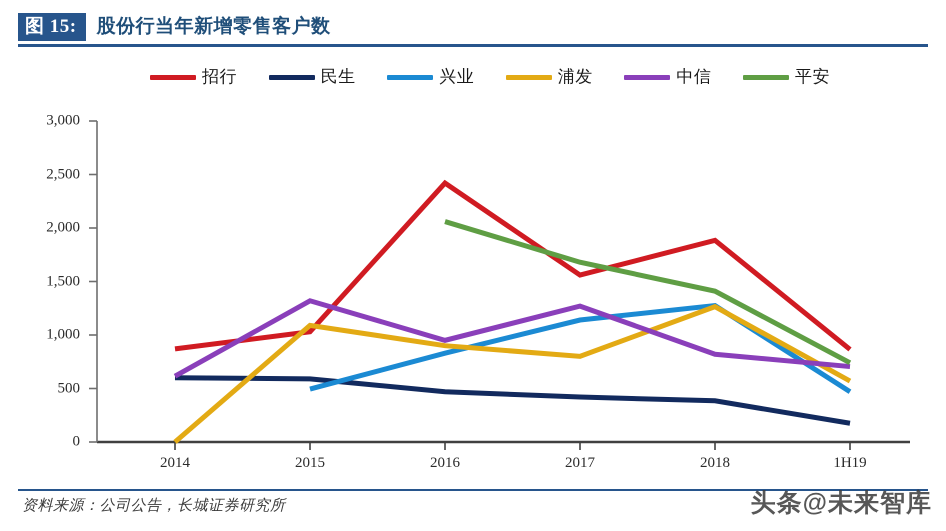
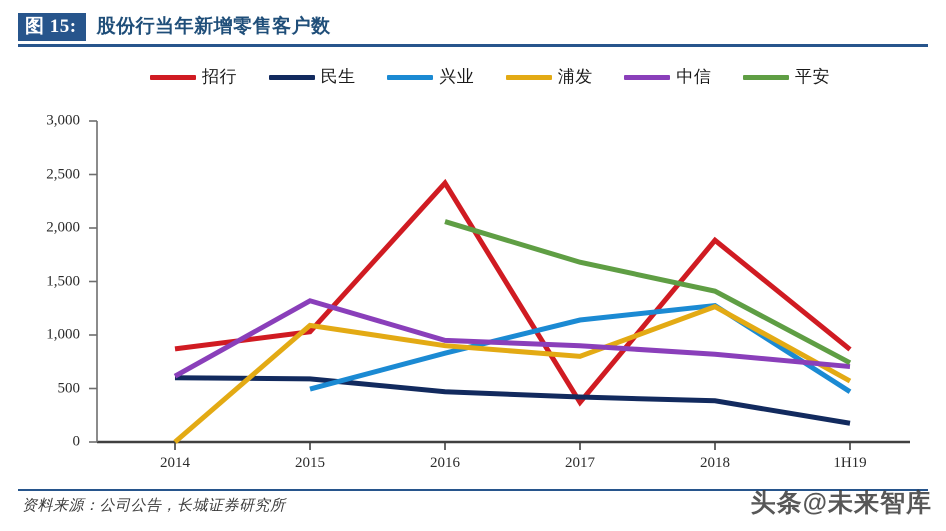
招行/2017: 1560 -> 370
中信/2017: 1270 -> 900
